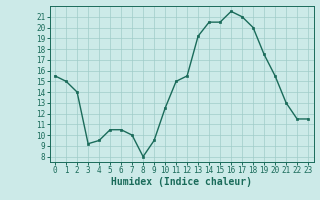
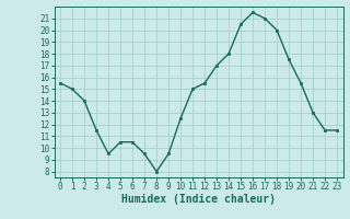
3: 9.2 -> 11.5
7: 10.0 -> 9.5
13: 19.2 -> 17.0
14: 20.5 -> 18.0
